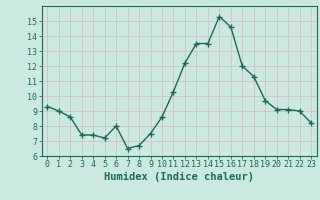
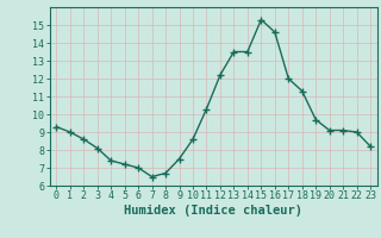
3: 7.4 -> 8.1
6: 8.0 -> 7.0
